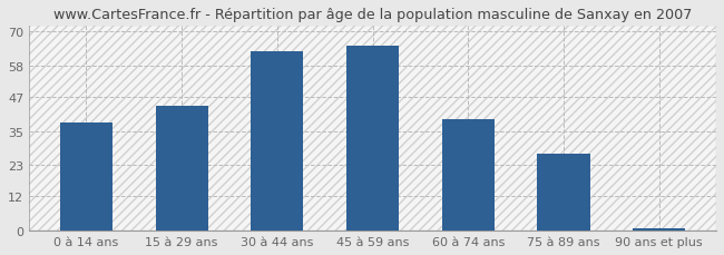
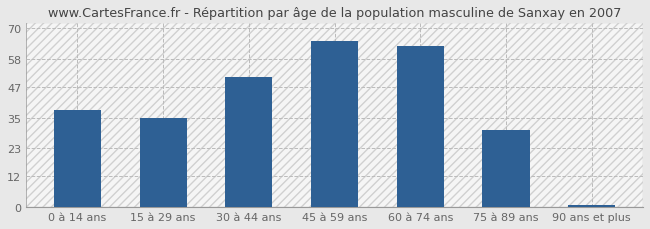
15 à 29 ans: 44 -> 35
30 à 44 ans: 63 -> 51
60 à 74 ans: 39 -> 63
75 à 89 ans: 27 -> 30
